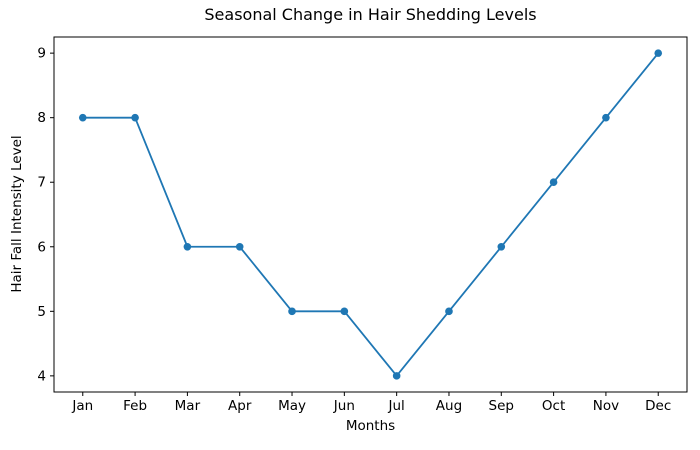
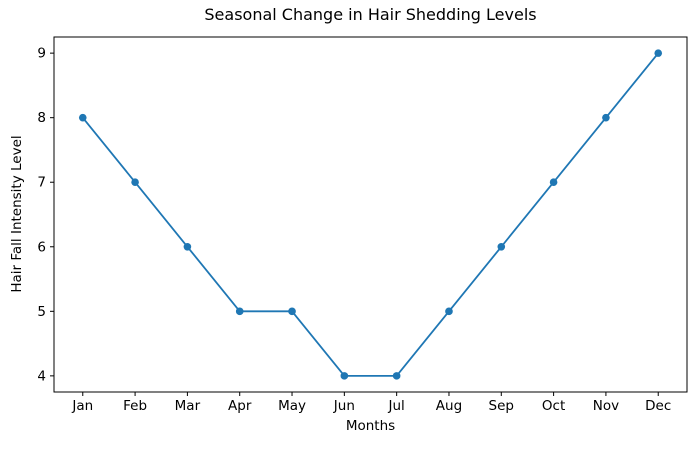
Feb: 8 -> 7
Apr: 6 -> 5
Jun: 5 -> 4
